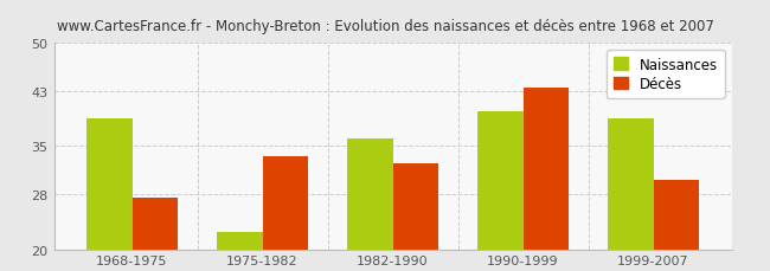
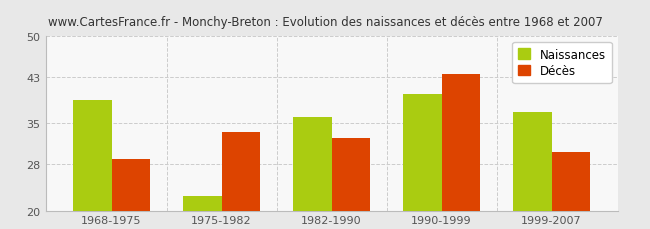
Décès/1968-1975: 27.5 -> 28.8
Naissances/1999-2007: 39.0 -> 37.0
